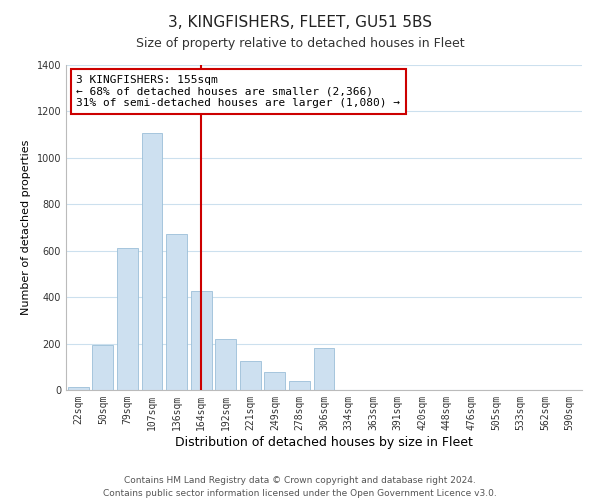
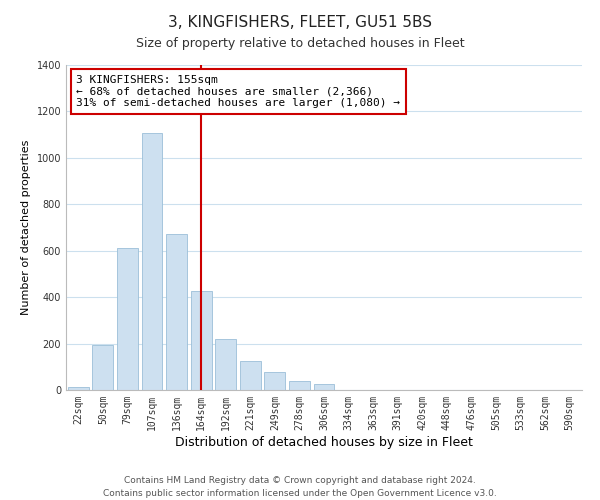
306sqm: 180 -> 28
